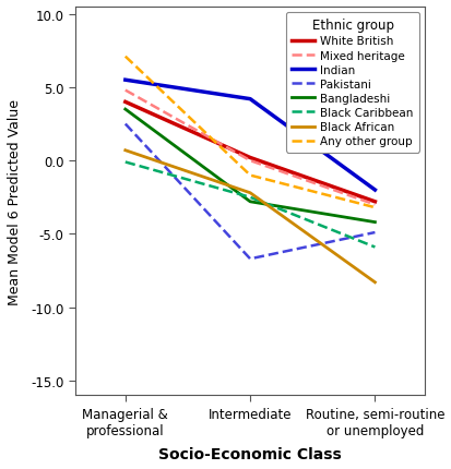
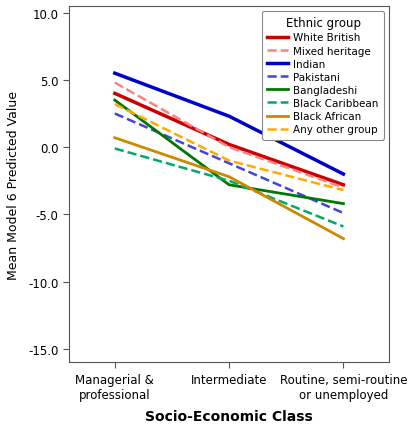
Any other group/Managerial & professional: 7.1 -> 3.2
Indian/Intermediate: 4.2 -> 2.3
Pakistani/Intermediate: -6.7 -> -1.2
Black African/Routine, semi-routine or unemployed: -8.3 -> -6.8
